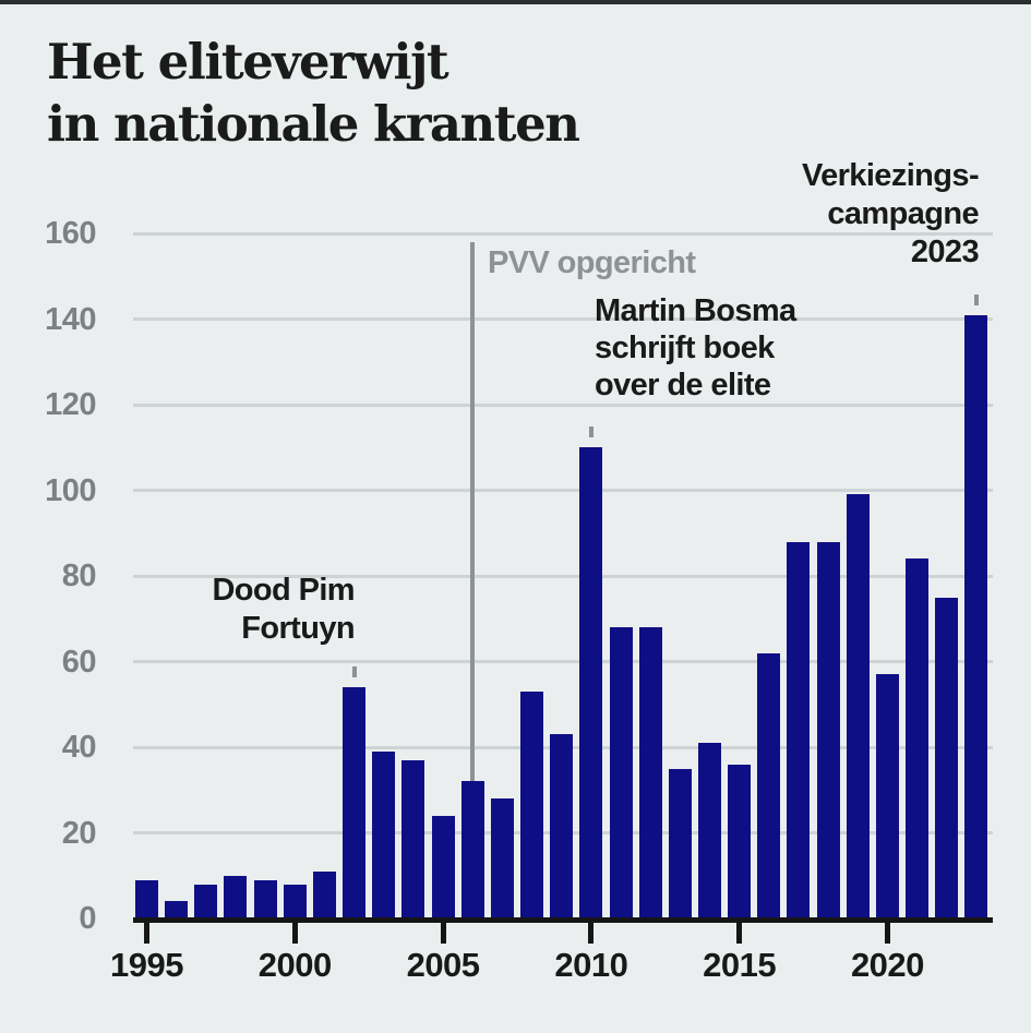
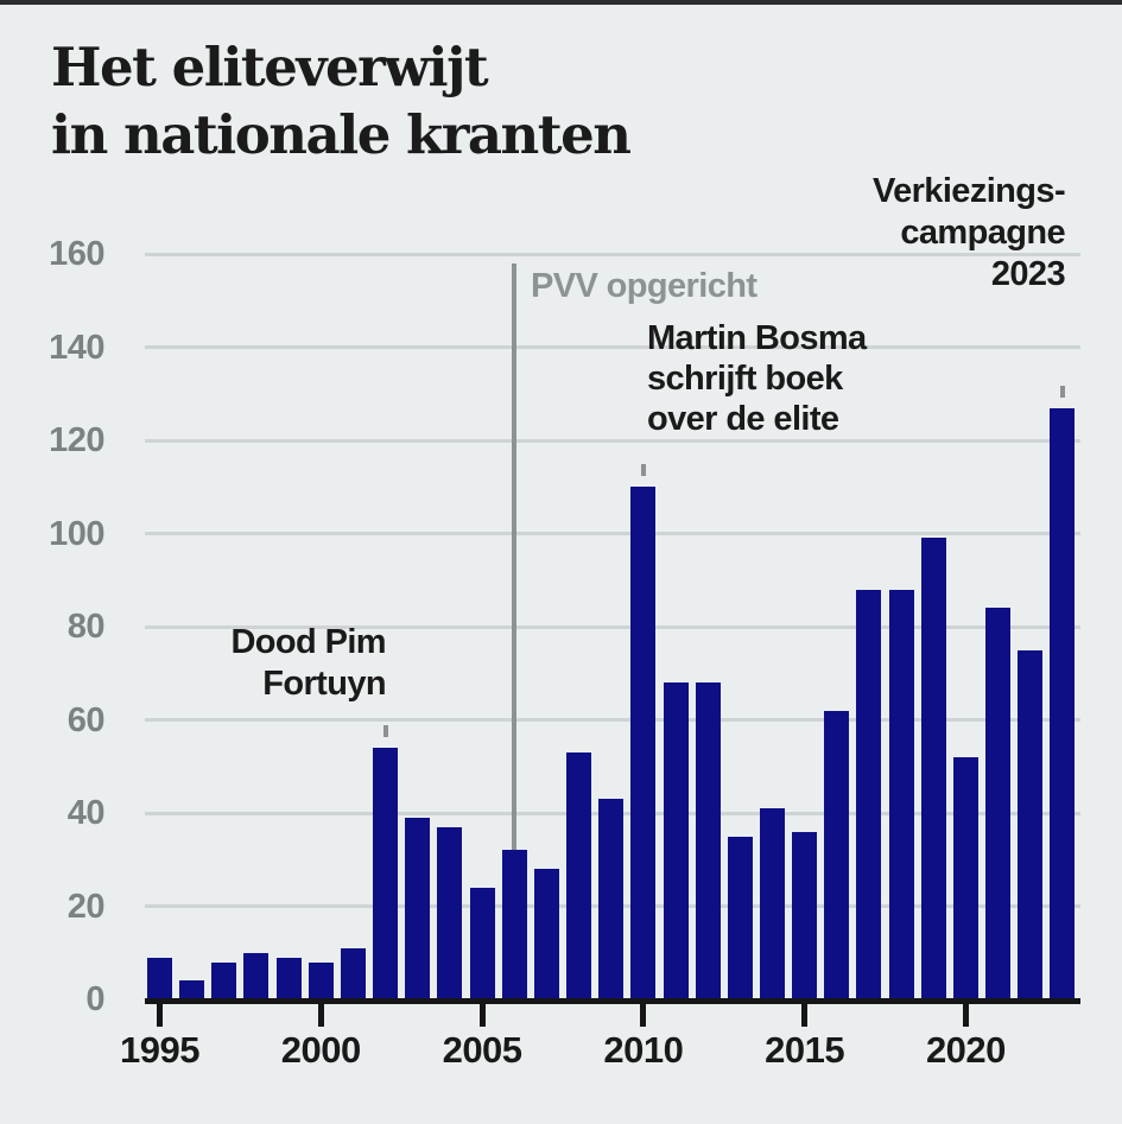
2020: 57 -> 52
2023: 141 -> 127
